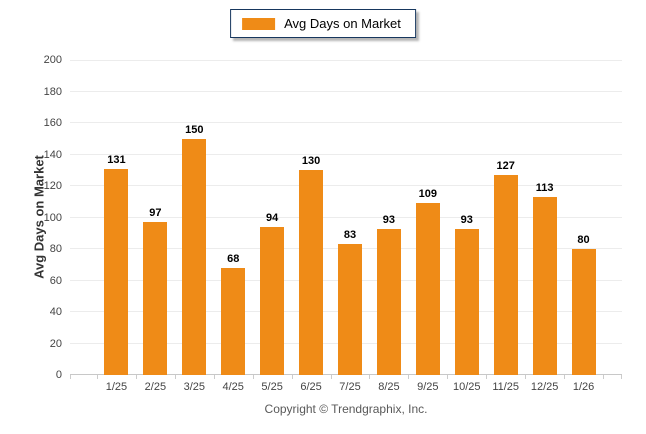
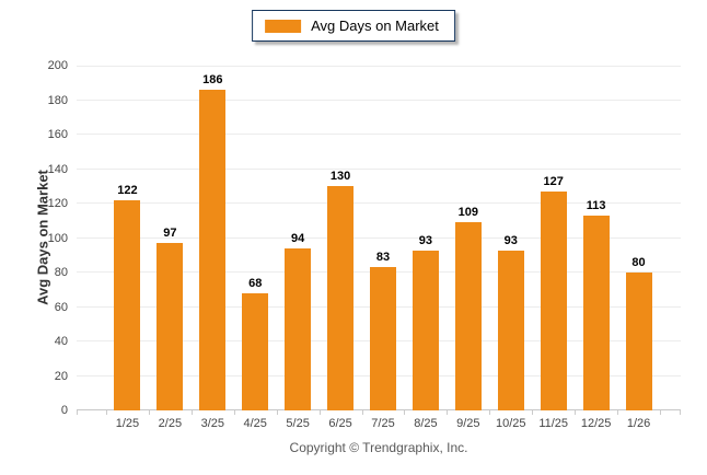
1/25: 131 -> 122
3/25: 150 -> 186
